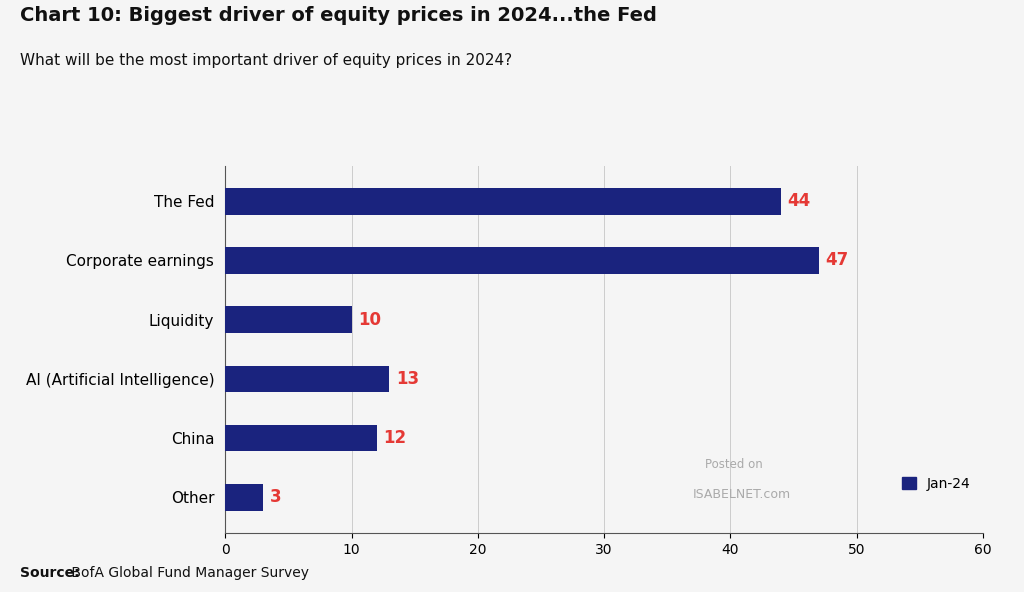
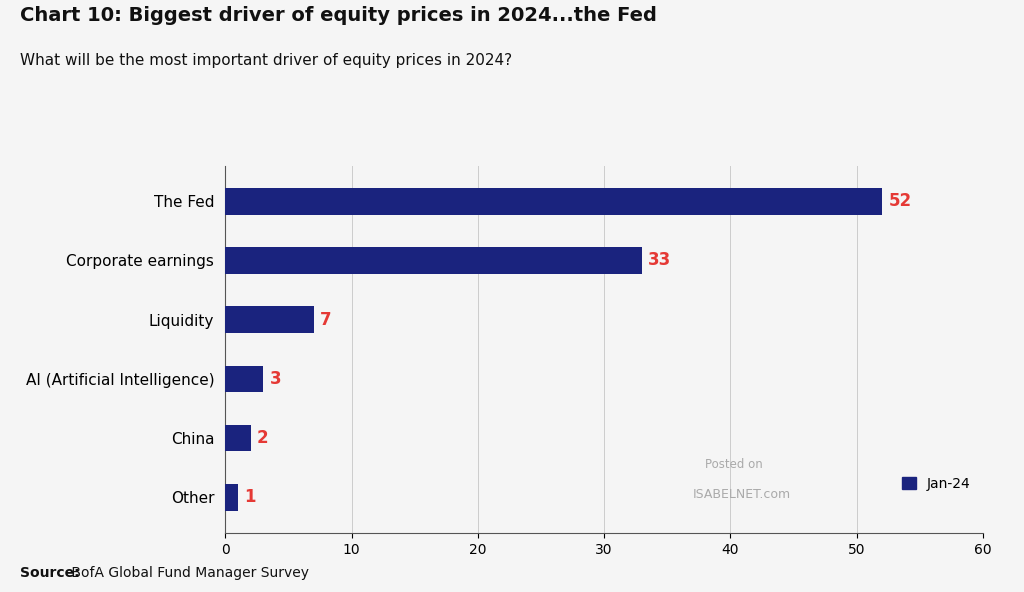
The Fed: 44 -> 52
Corporate earnings: 47 -> 33
Liquidity: 10 -> 7
AI (Artificial Intelligence): 13 -> 3
China: 12 -> 2
Other: 3 -> 1
